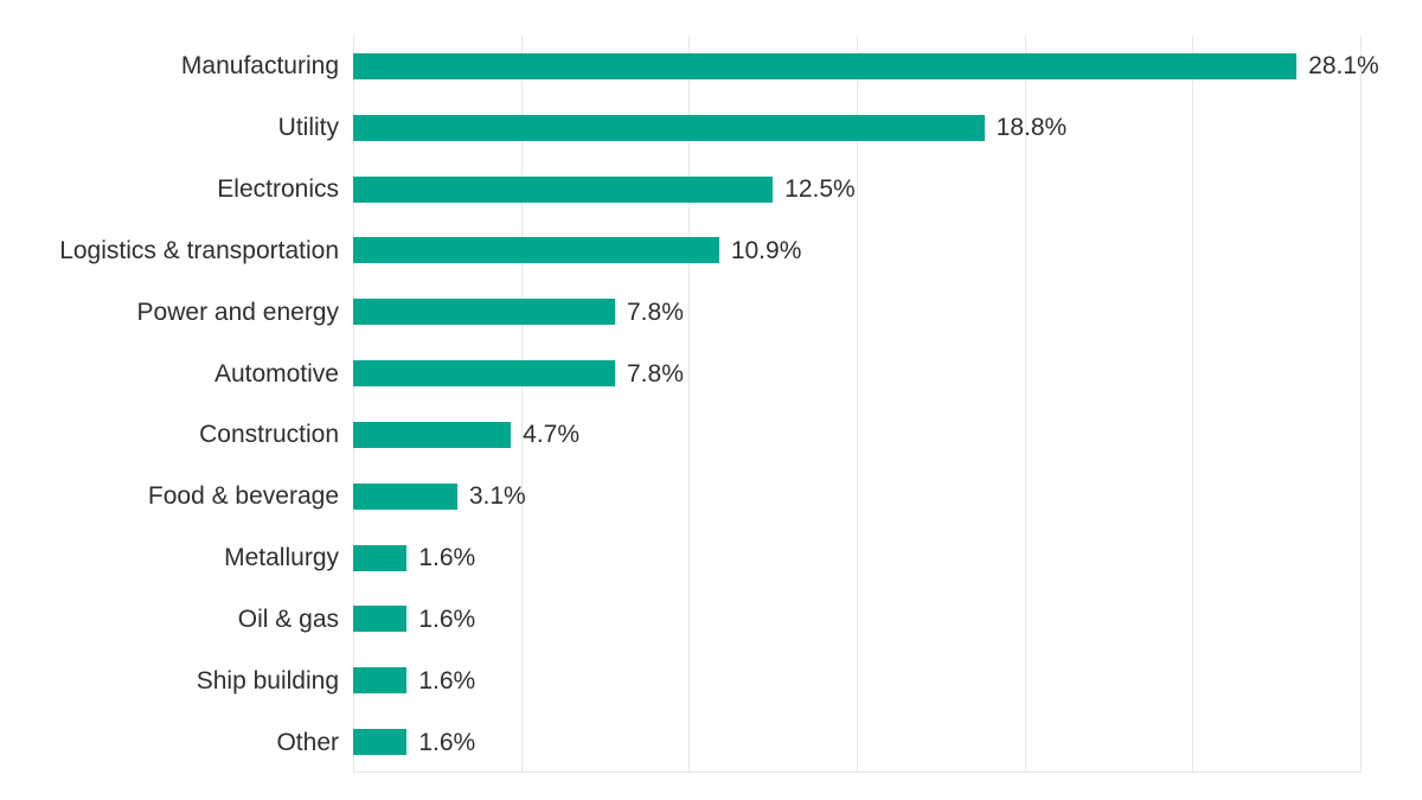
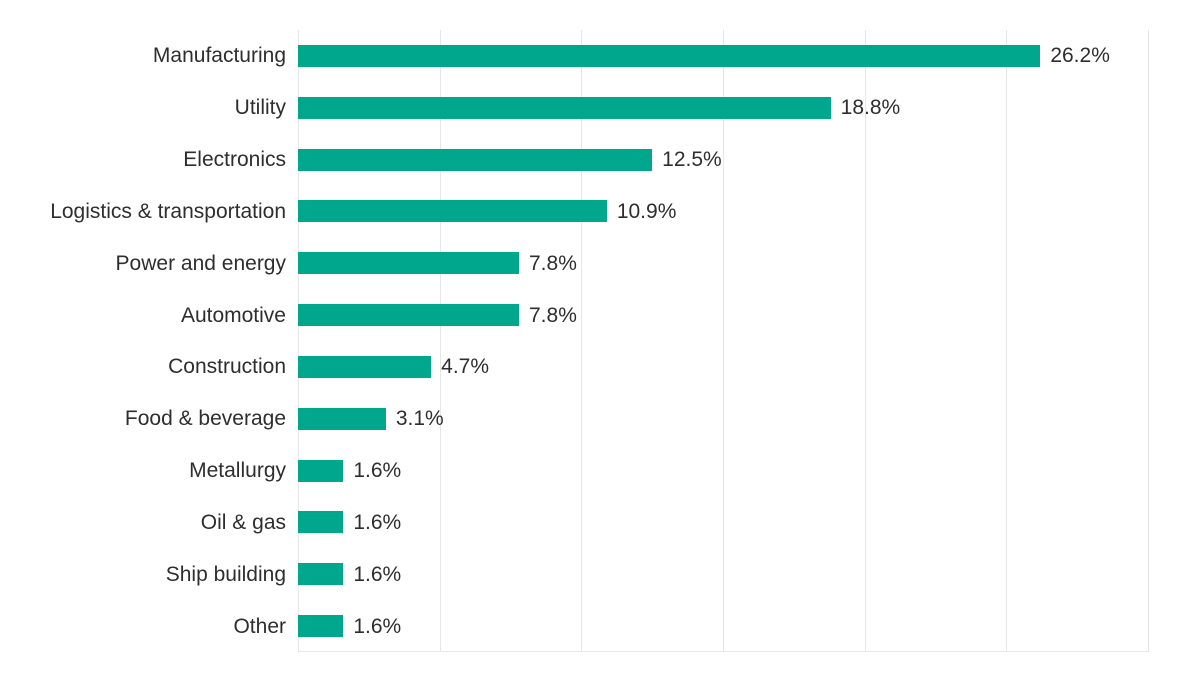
Manufacturing: 28.1% -> 26.2%
